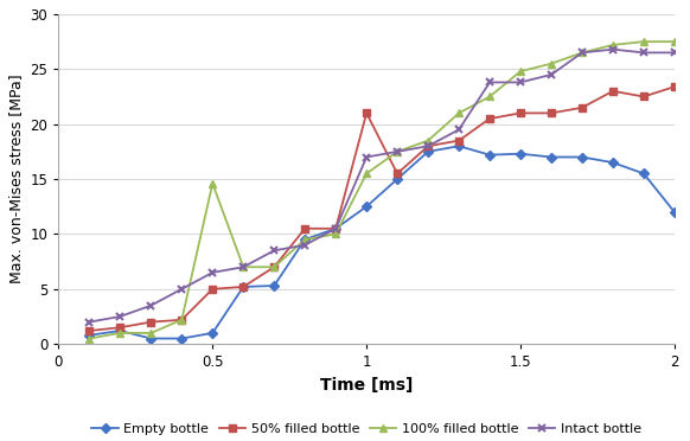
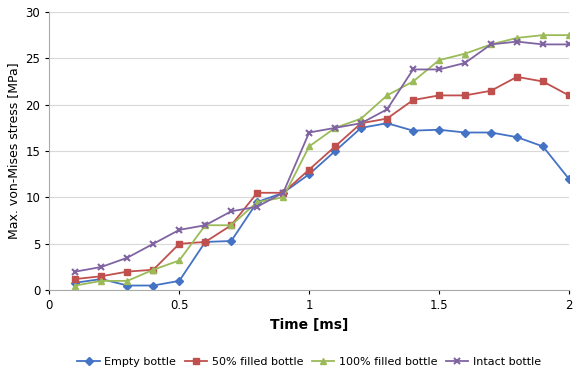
100% filled bottle/0.5: 14.6 -> 3.2
50% filled bottle/1: 21.0 -> 13.0
50% filled bottle/2: 23.4 -> 21.0
